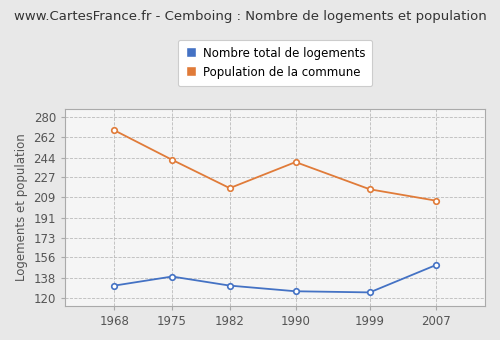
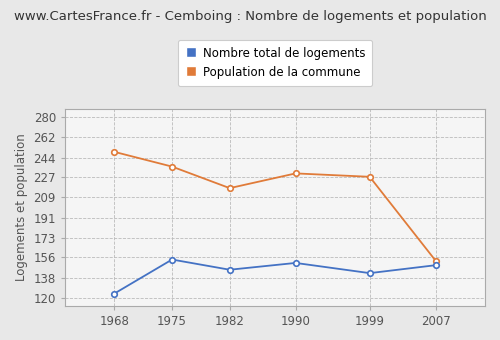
Nombre total de logements/1968: 131 -> 124
Population de la commune/1968: 268 -> 249
Nombre total de logements/1975: 139 -> 154
Population de la commune/1975: 242 -> 236
Nombre total de logements/1982: 131 -> 145
Nombre total de logements/1990: 126 -> 151
Population de la commune/1990: 240 -> 230
Nombre total de logements/1999: 125 -> 142
Population de la commune/1999: 216 -> 227
Population de la commune/2007: 206 -> 153
